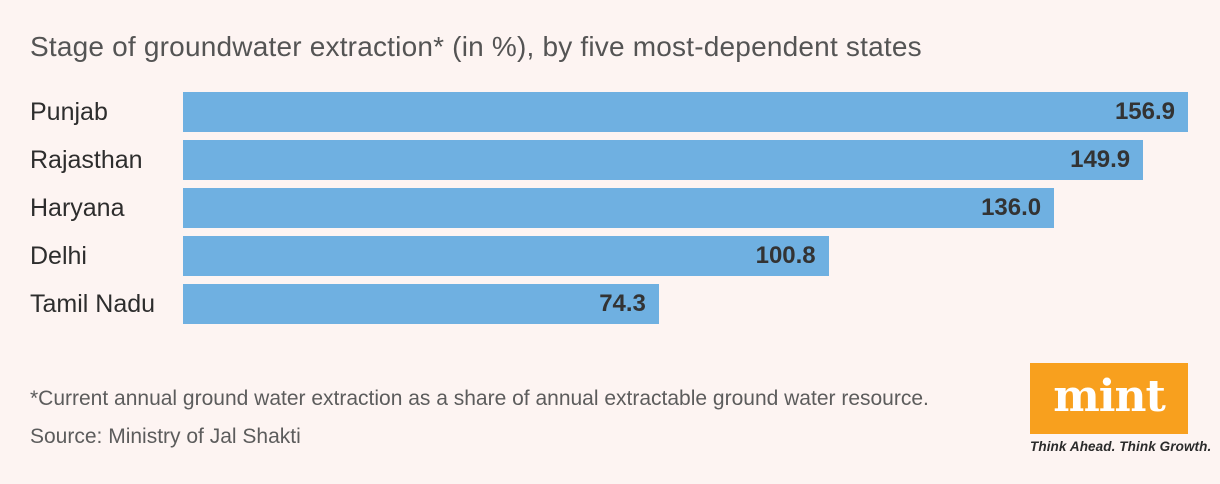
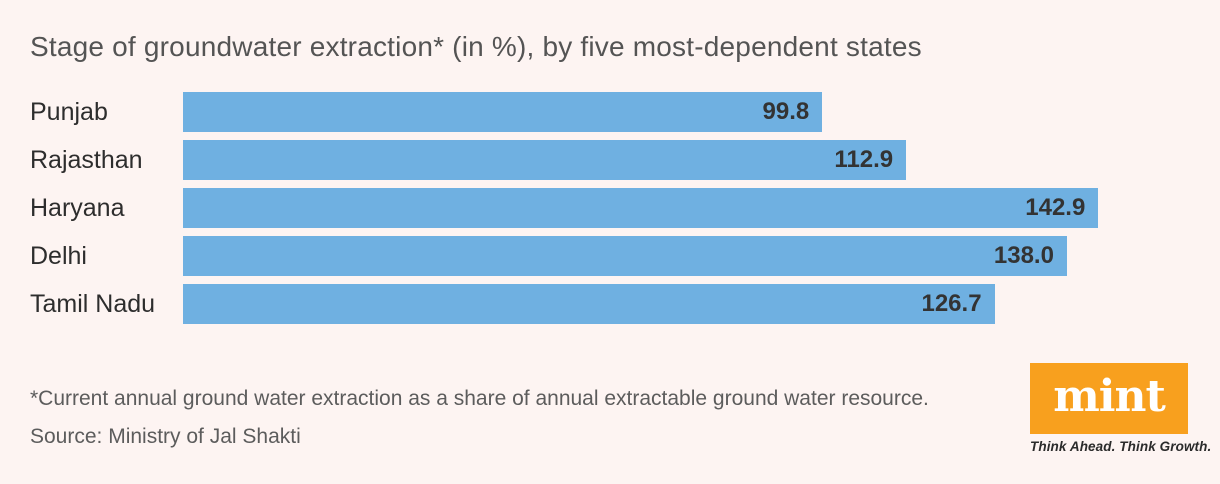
Punjab: 156.9 -> 99.8
Rajasthan: 149.9 -> 112.9
Haryana: 136.0 -> 142.9
Delhi: 100.8 -> 138.0
Tamil Nadu: 74.3 -> 126.7
